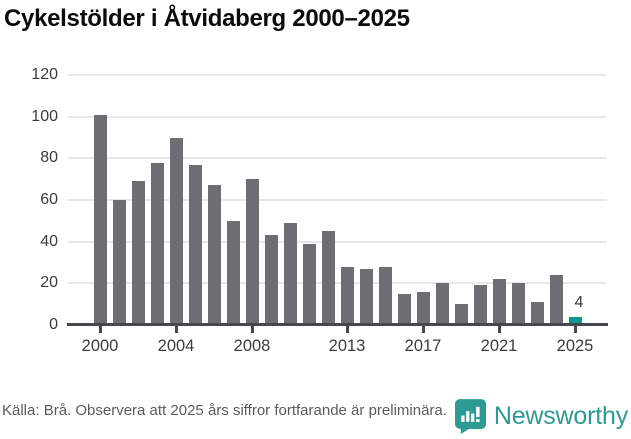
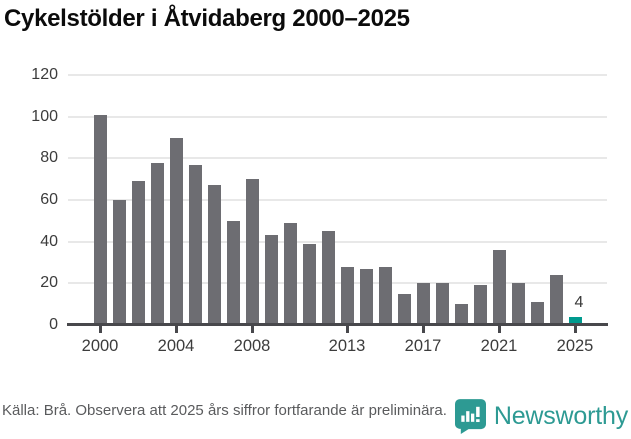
2017: 16 -> 20
2021: 22 -> 36
